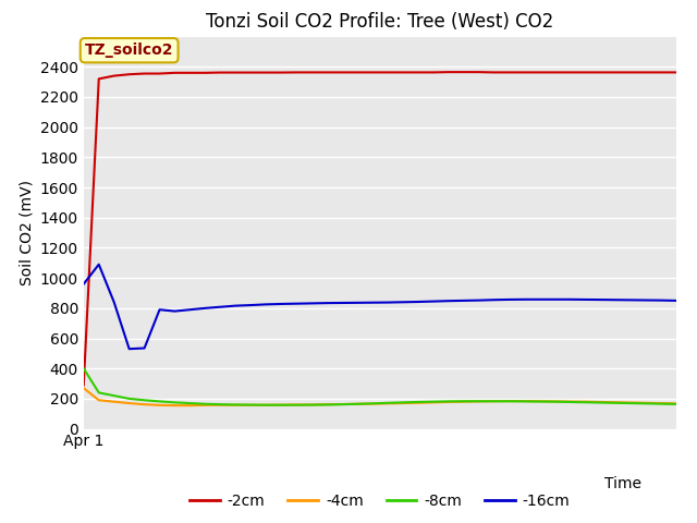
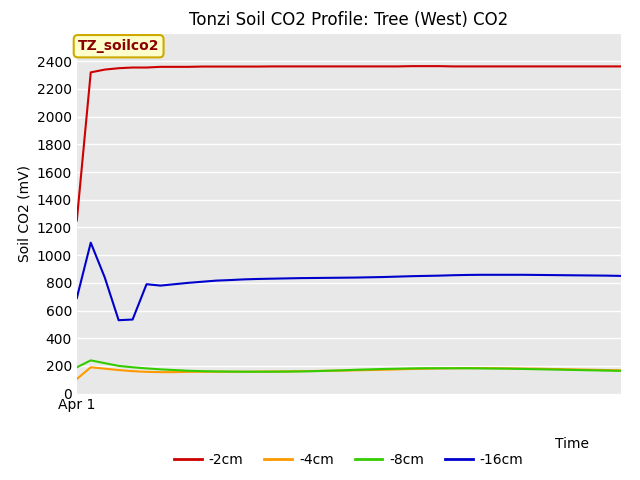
-2cm/Apr 1: 290 -> 1250
-4cm/Apr 1: 270 -> 100
-8cm/Apr 1: 400 -> 190
-16cm/Apr 1: 960 -> 690
